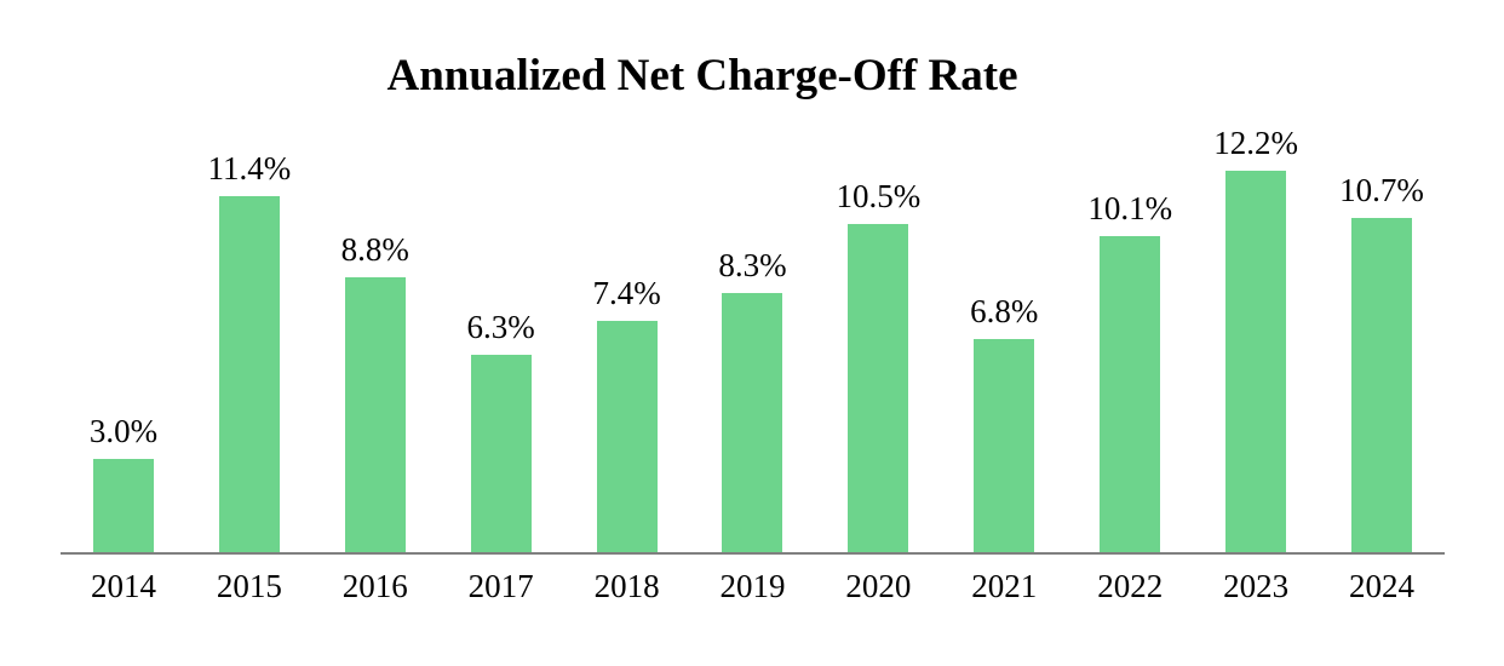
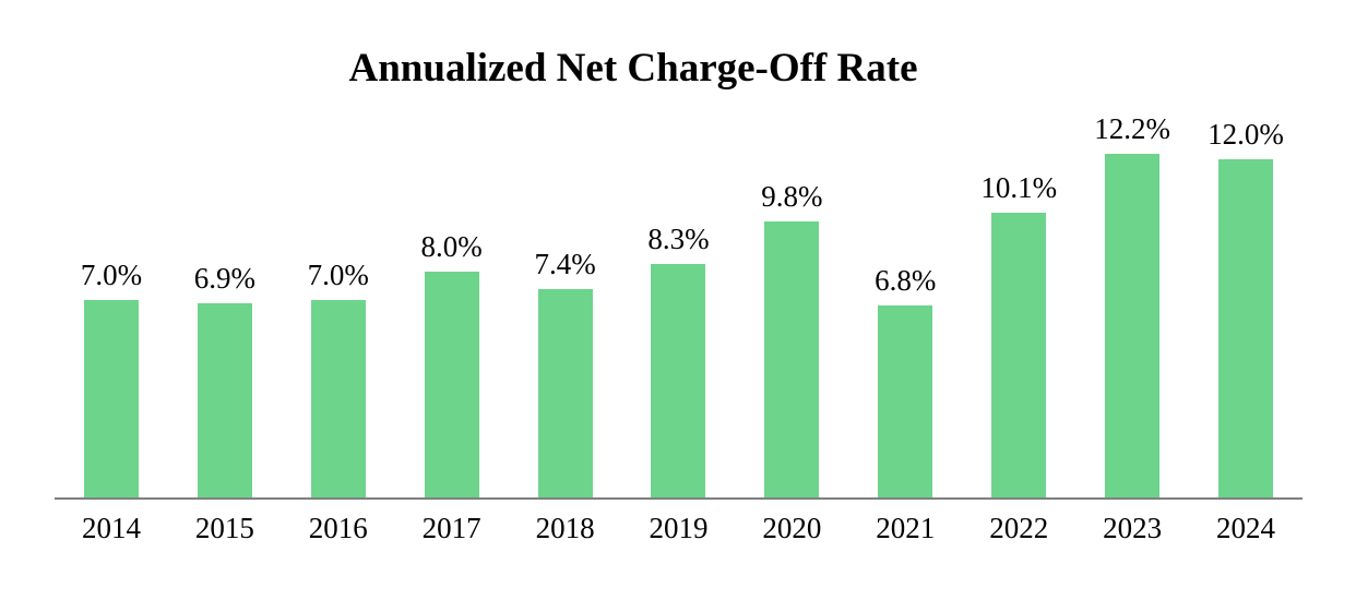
2014: 3.0% -> 7.0%
2015: 11.4% -> 6.9%
2016: 8.8% -> 7.0%
2017: 6.3% -> 8.0%
2020: 10.5% -> 9.8%
2024: 10.7% -> 12.0%
